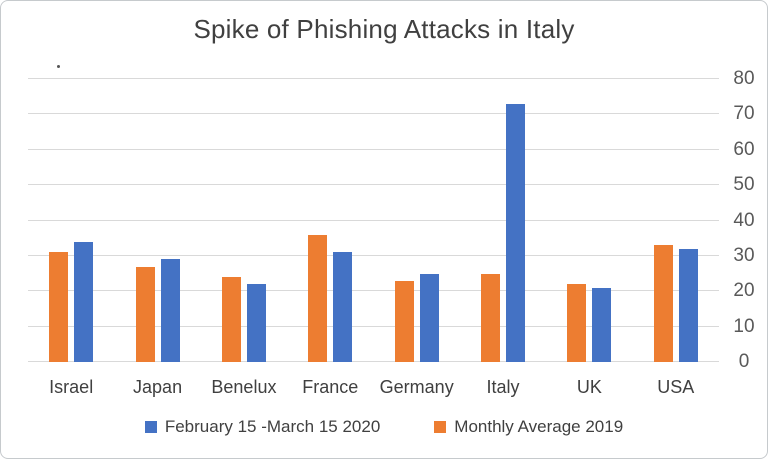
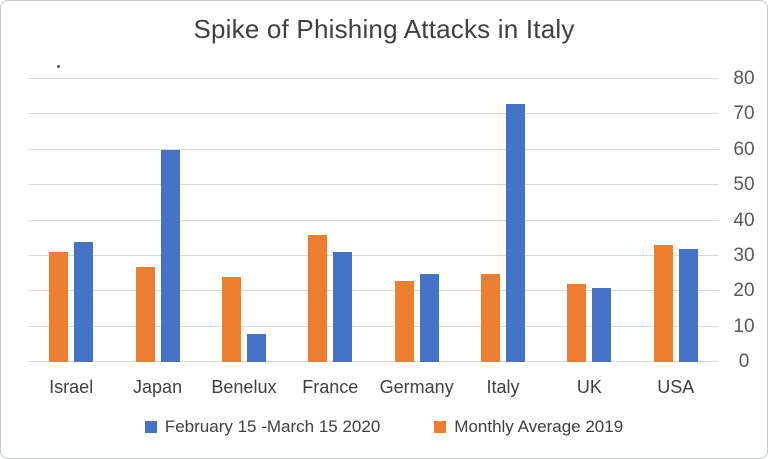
February 15 -March 15 2020/Japan: 29 -> 60
February 15 -March 15 2020/Benelux: 22 -> 8
